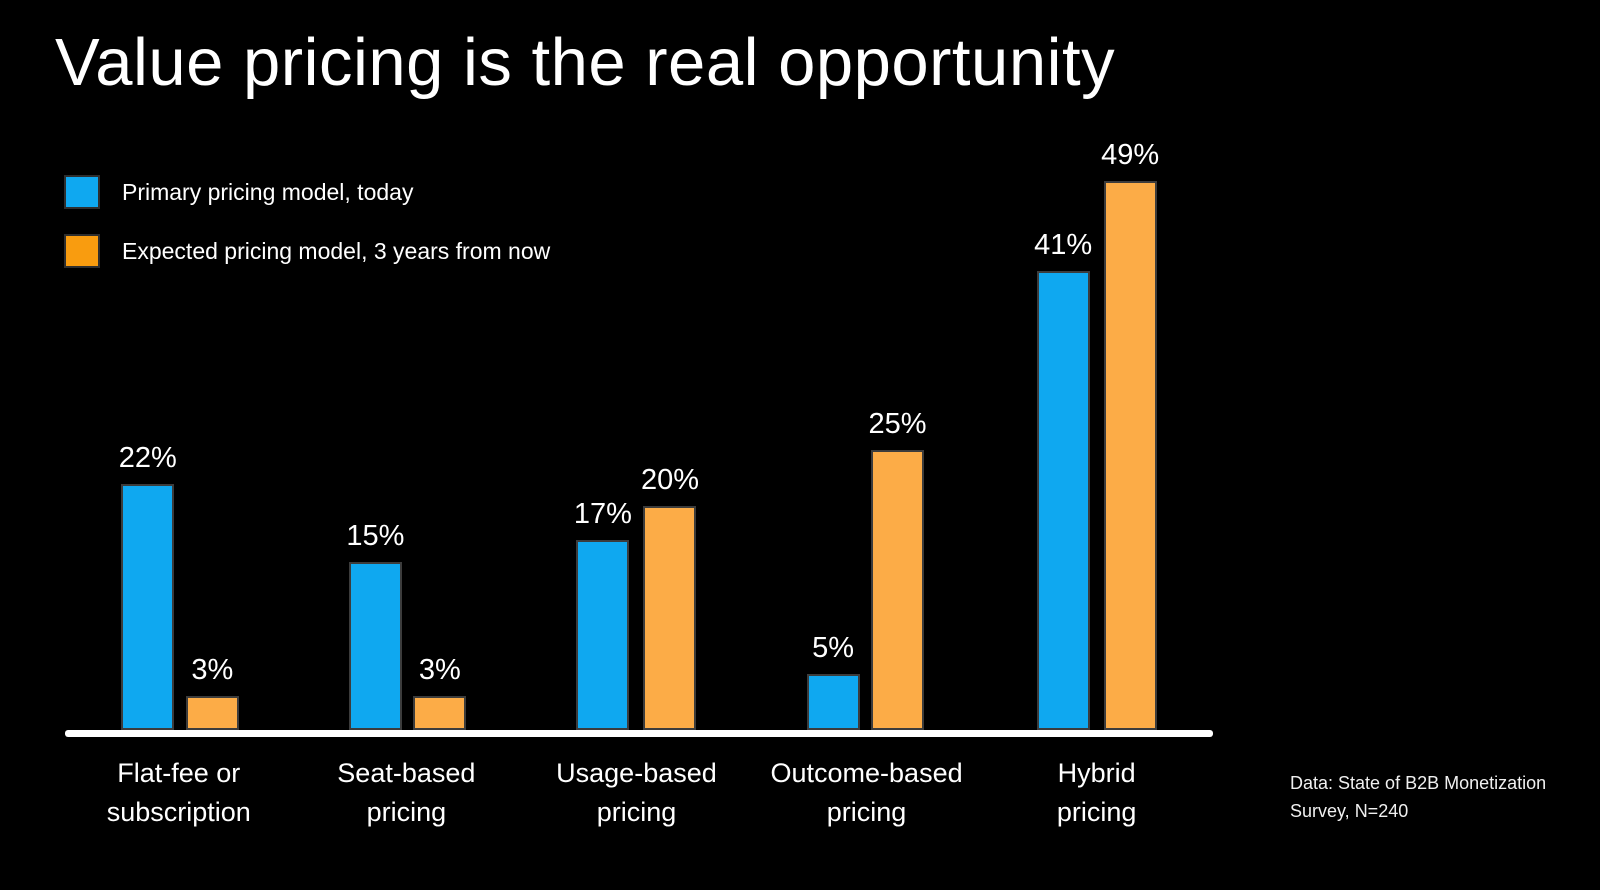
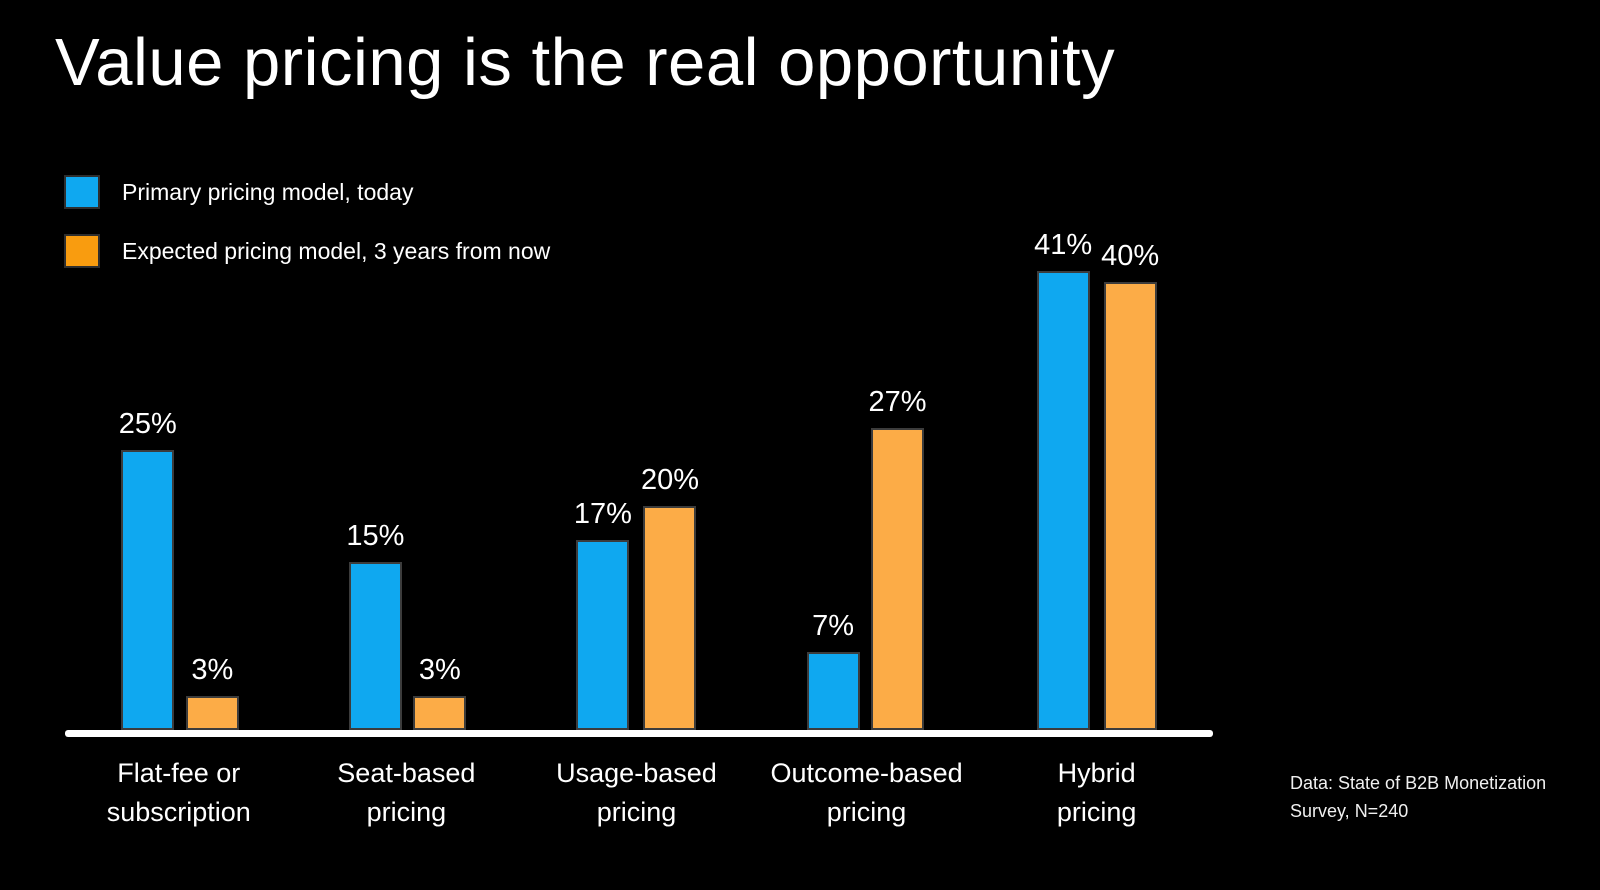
Primary pricing model, today/Flat-fee or subscription: 22% -> 25%
Primary pricing model, today/Outcome-based pricing: 5% -> 7%
Expected pricing model, 3 years from now/Outcome-based pricing: 25% -> 27%
Expected pricing model, 3 years from now/Hybrid pricing: 49% -> 40%
